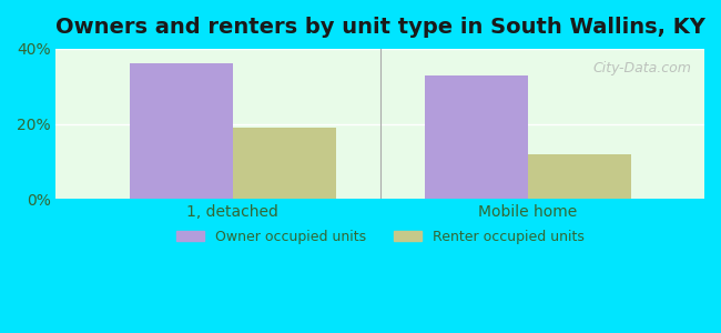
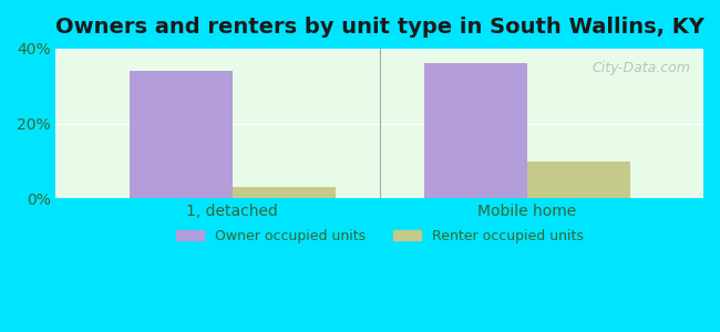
Owner occupied units/1, detached: 36% -> 34%
Renter occupied units/1, detached: 19% -> 3%
Owner occupied units/Mobile home: 33% -> 36%
Renter occupied units/Mobile home: 12% -> 10%
